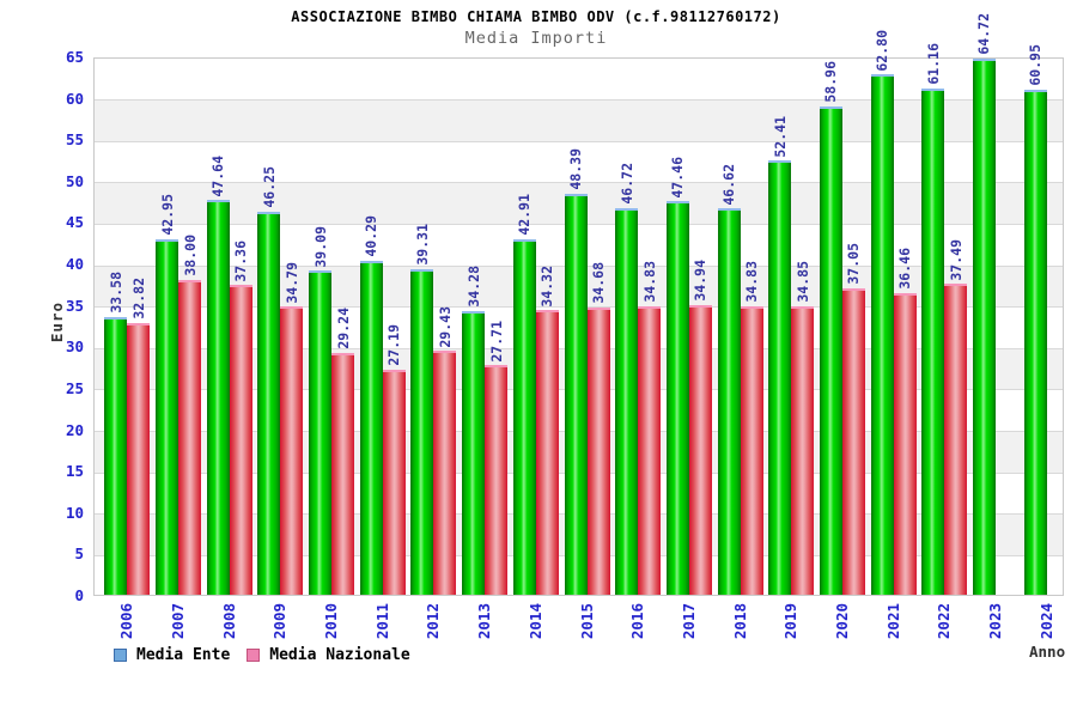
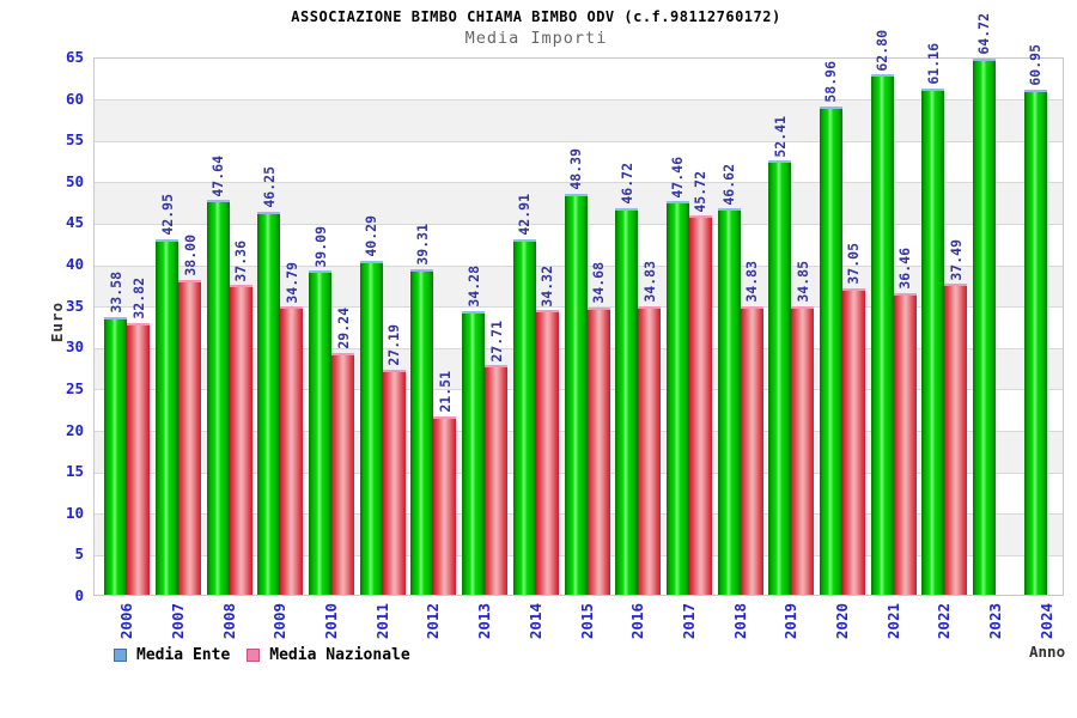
Media Nazionale/2012: 29.43 -> 21.51
Media Nazionale/2017: 34.94 -> 45.72
